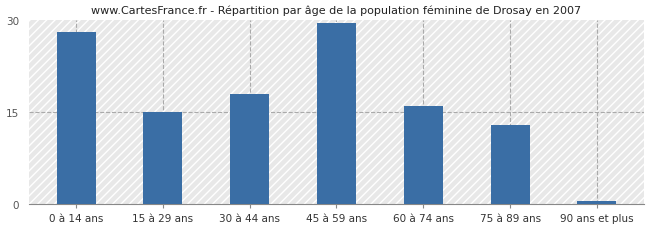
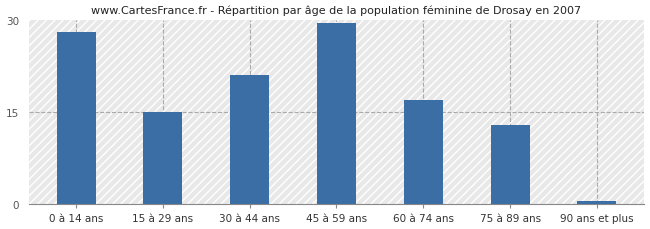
30 à 44 ans: 18.0 -> 21.0
60 à 74 ans: 16.0 -> 17.0
